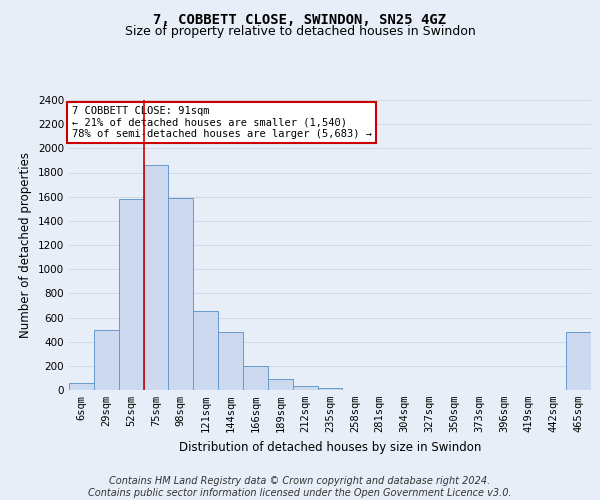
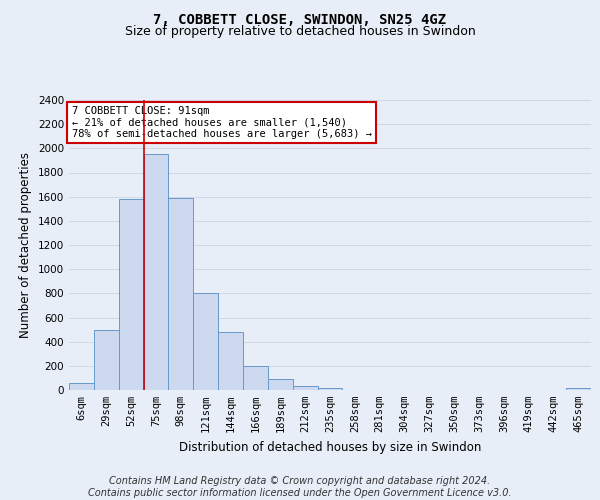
75sqm: 1860 -> 1950
121sqm: 650 -> 800
465sqm: 480 -> 20
